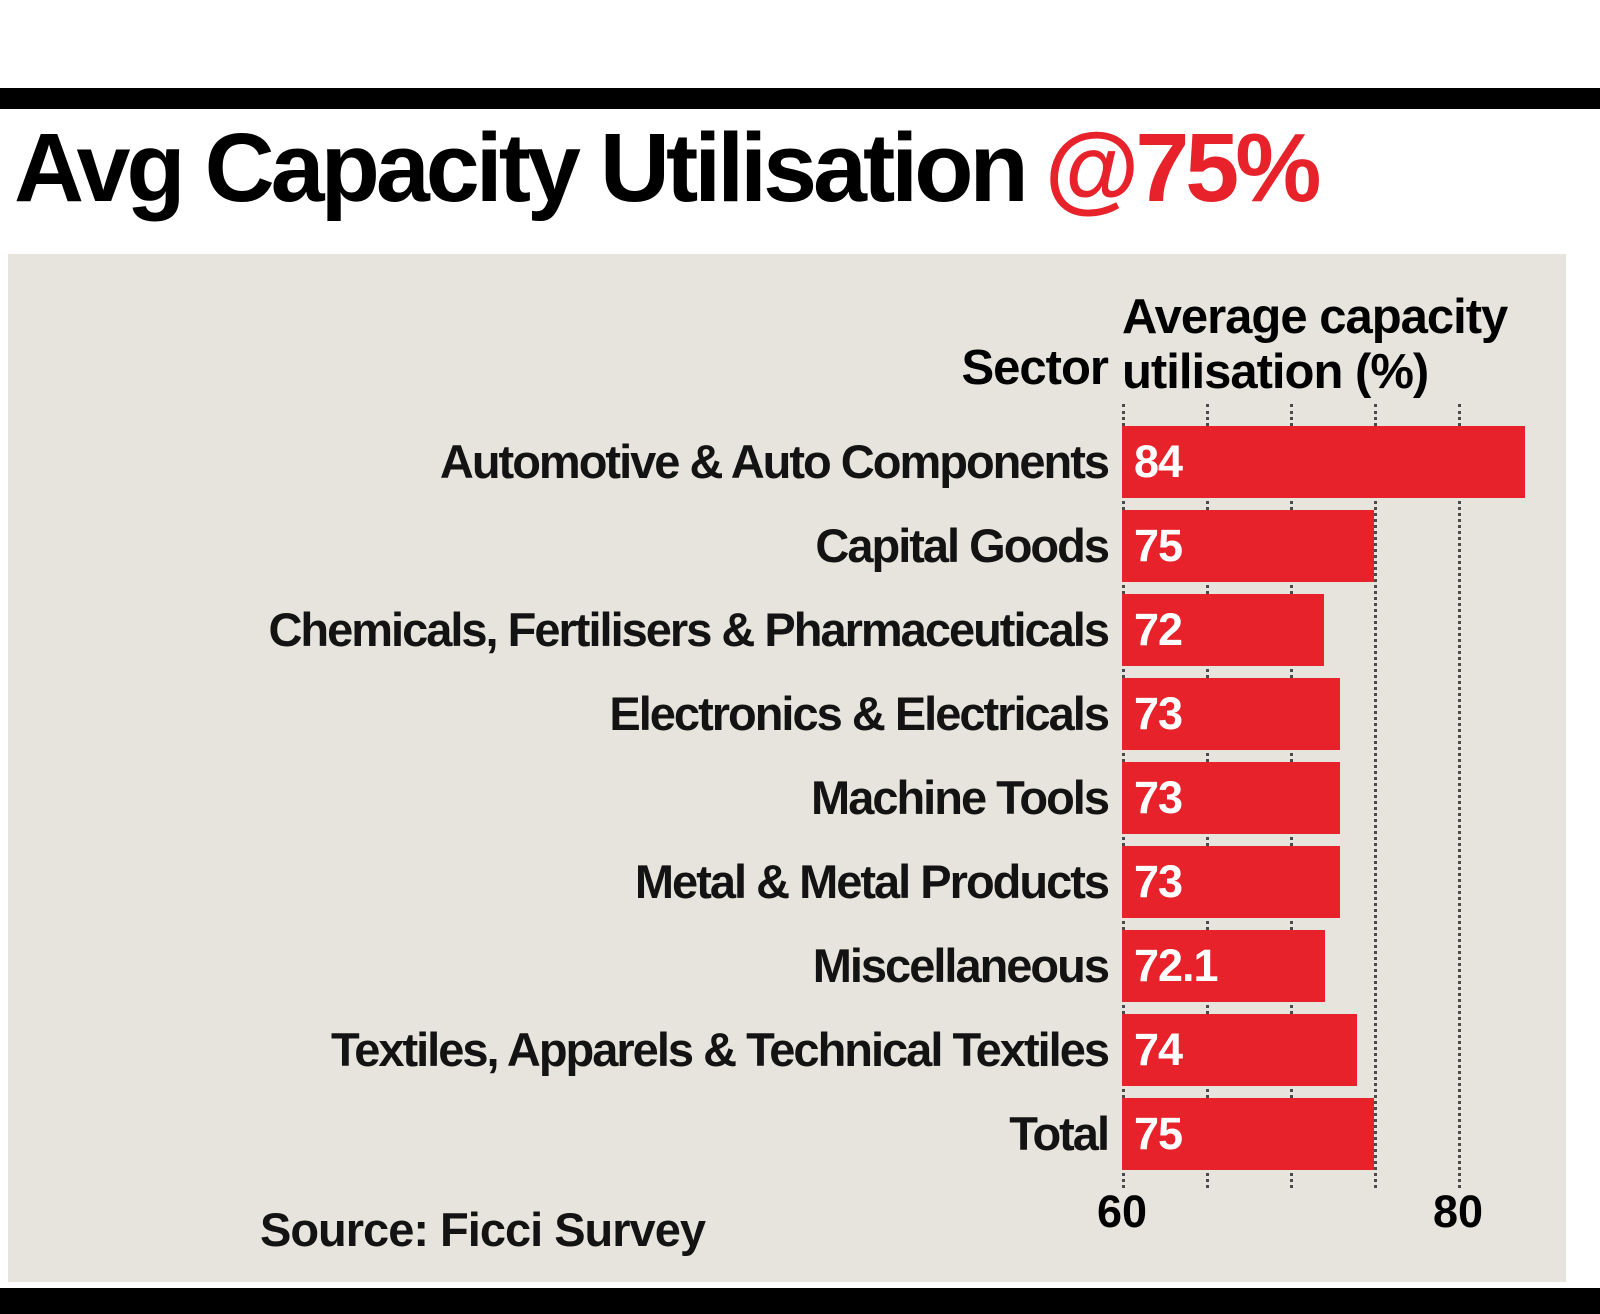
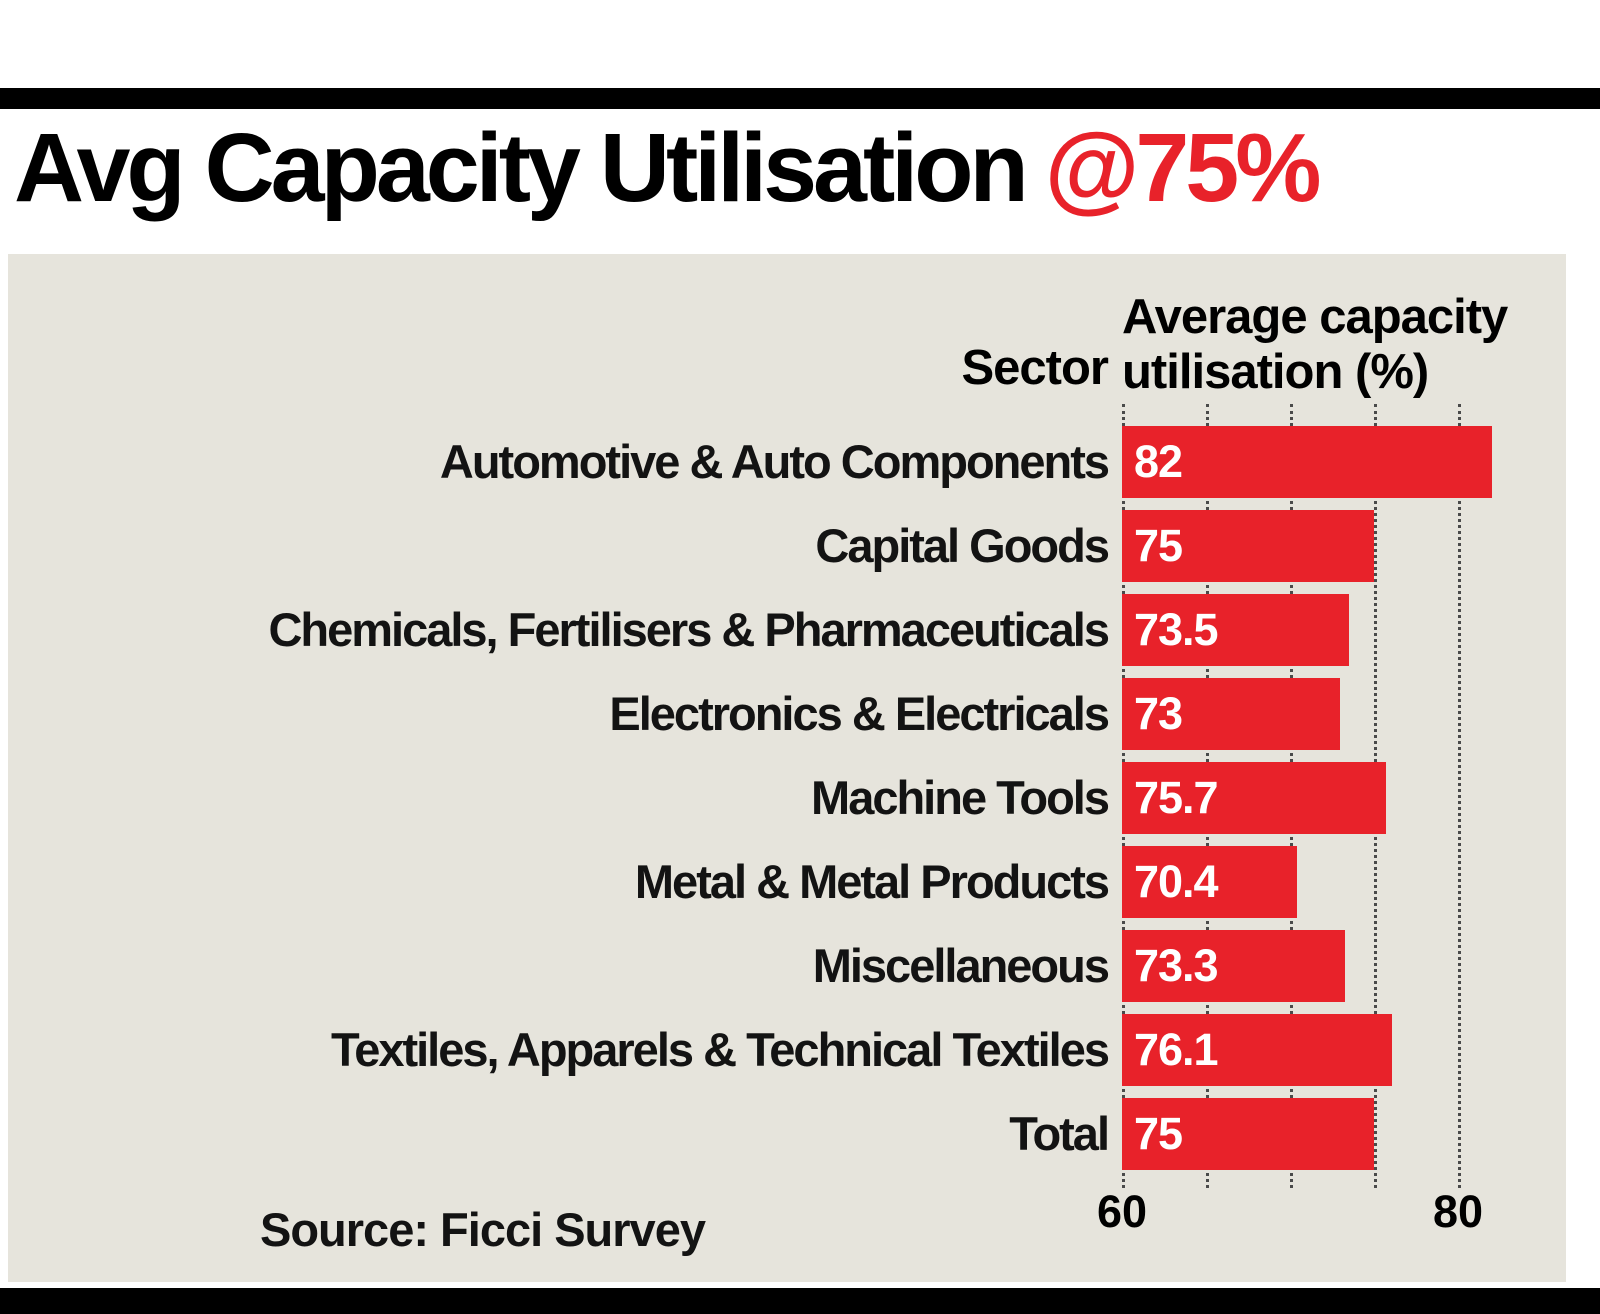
Automotive & Auto Components: 84 -> 82
Chemicals, Fertilisers & Pharmaceuticals: 72 -> 73.5
Machine Tools: 73 -> 75.7
Metal & Metal Products: 73 -> 70.4
Miscellaneous: 72.1 -> 73.3
Textiles, Apparels & Technical Textiles: 74 -> 76.1
